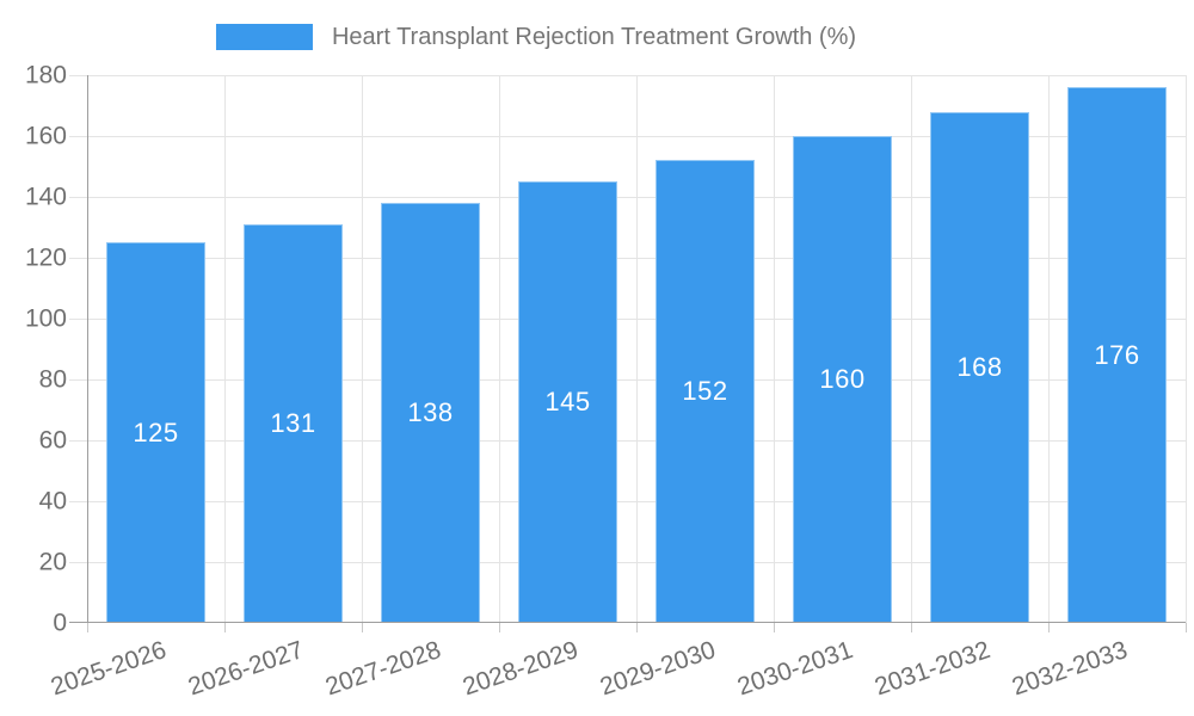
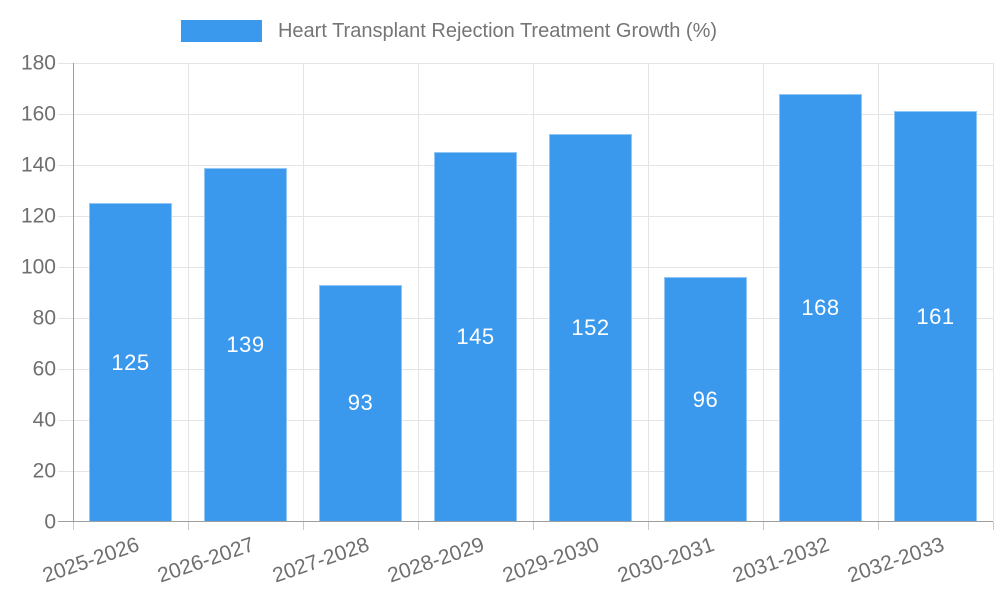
2026-2027: 131 -> 139
2027-2028: 138 -> 93
2030-2031: 160 -> 96
2032-2033: 176 -> 161
